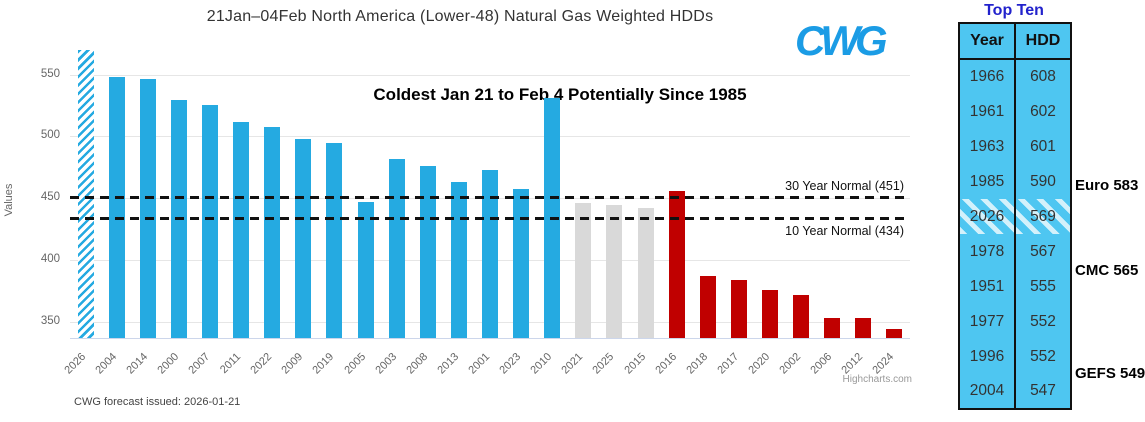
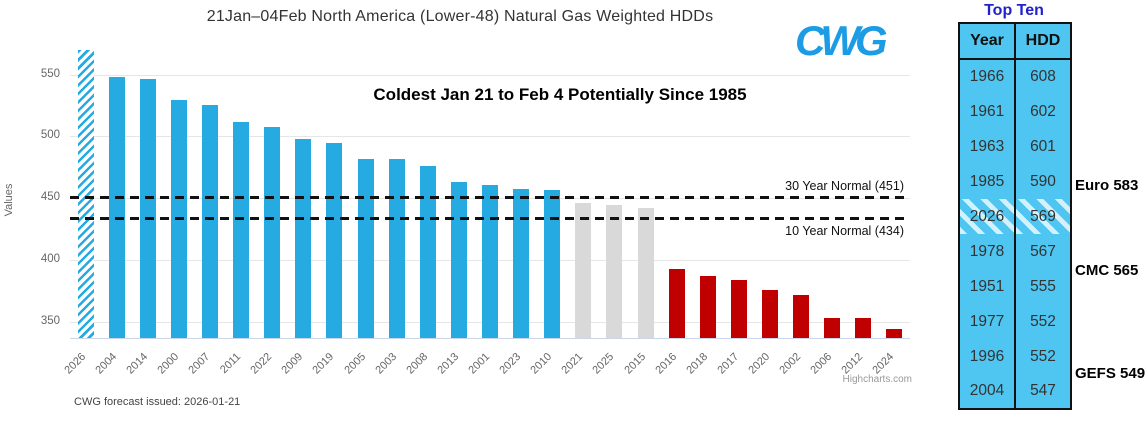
2005: 446 -> 481
2001: 472 -> 460
2010: 530 -> 456
2016: 455 -> 392
